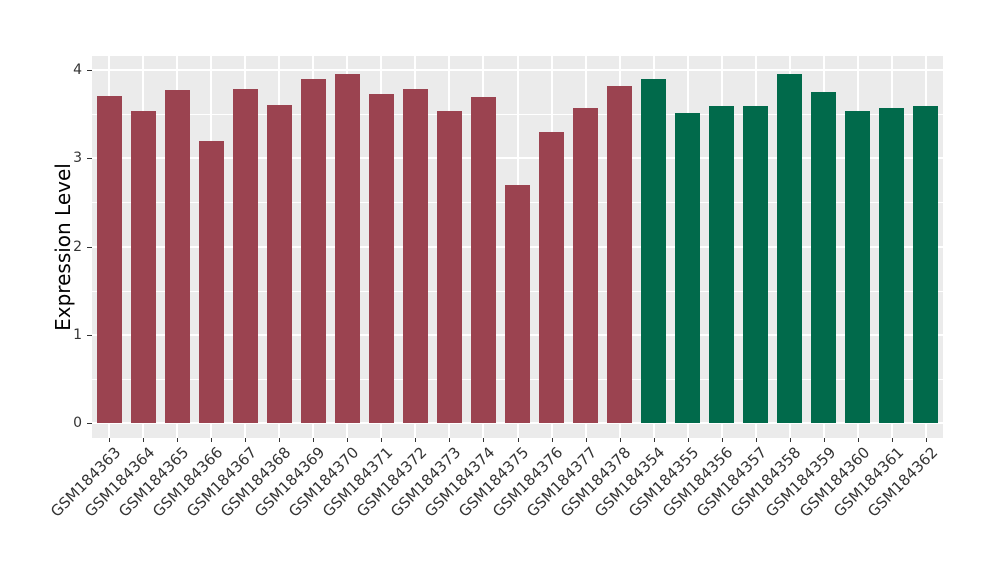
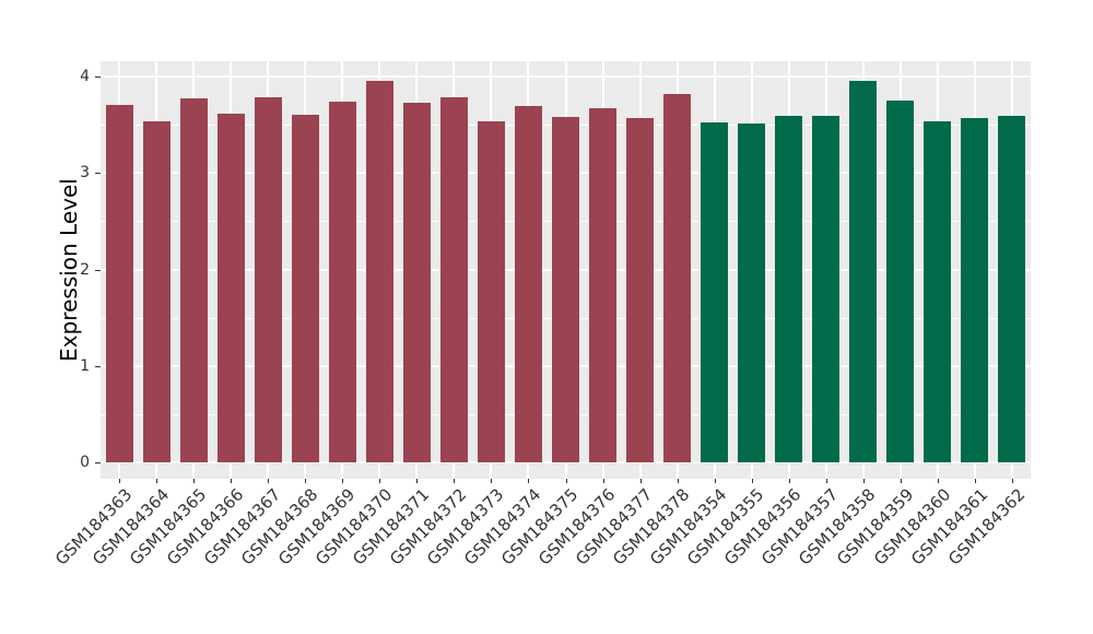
GSM184366: 3.2 -> 3.6
GSM184369: 3.9 -> 3.7
GSM184375: 2.7 -> 3.6
GSM184376: 3.3 -> 3.7
GSM184354: 3.9 -> 3.5
